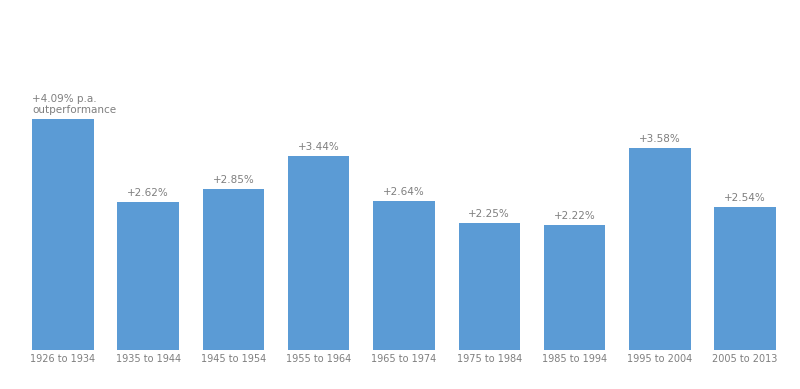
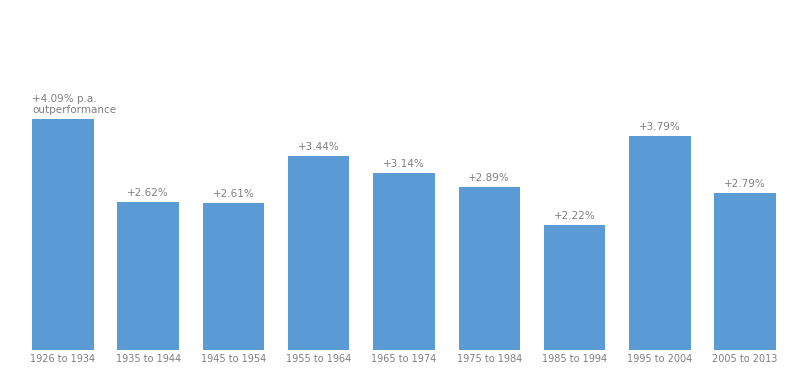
1945 to 1954: +2.85% -> +2.61%
1965 to 1974: +2.64% -> +3.14%
1975 to 1984: +2.25% -> +2.89%
1995 to 2004: +3.58% -> +3.79%
2005 to 2013: +2.54% -> +2.79%
